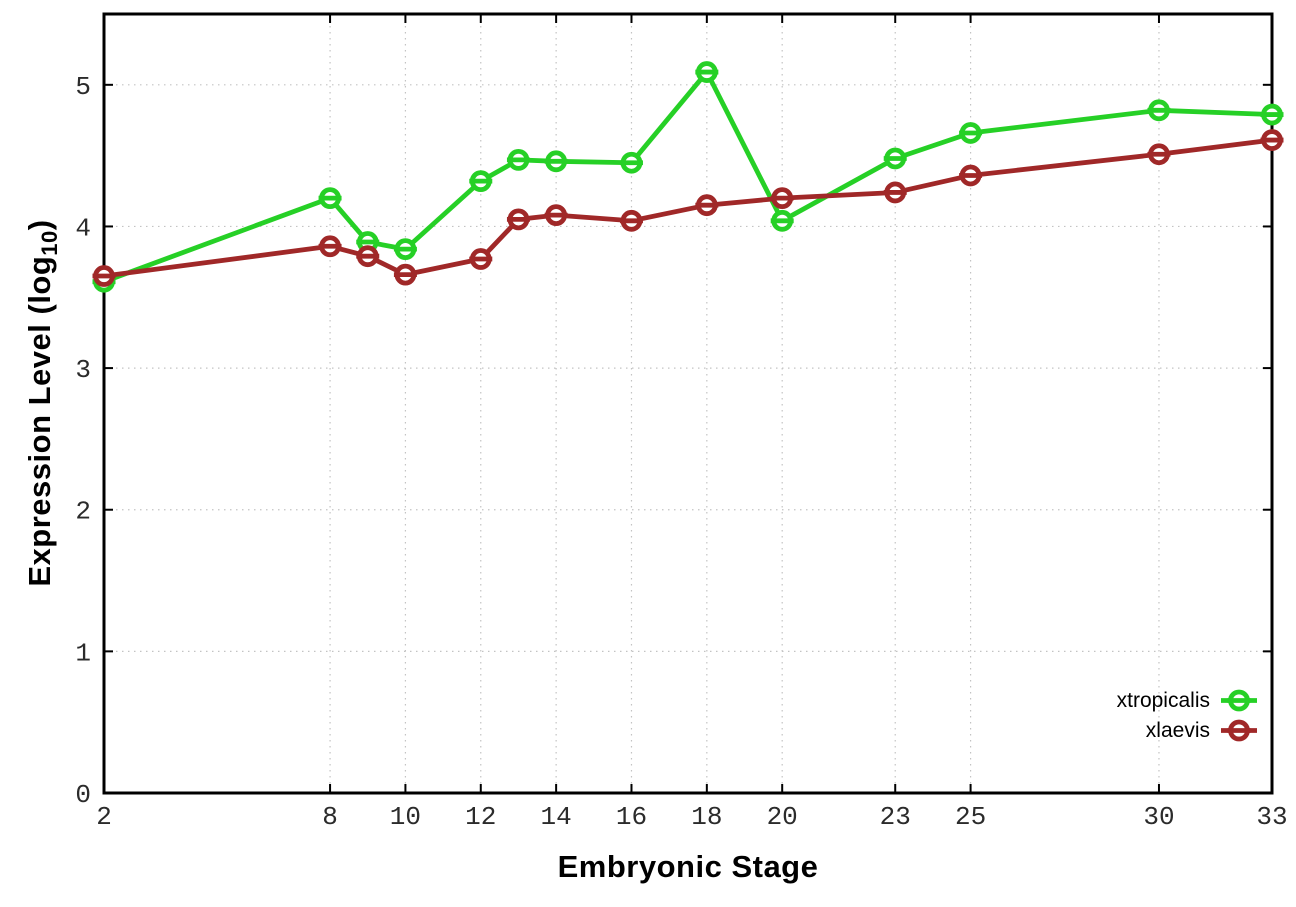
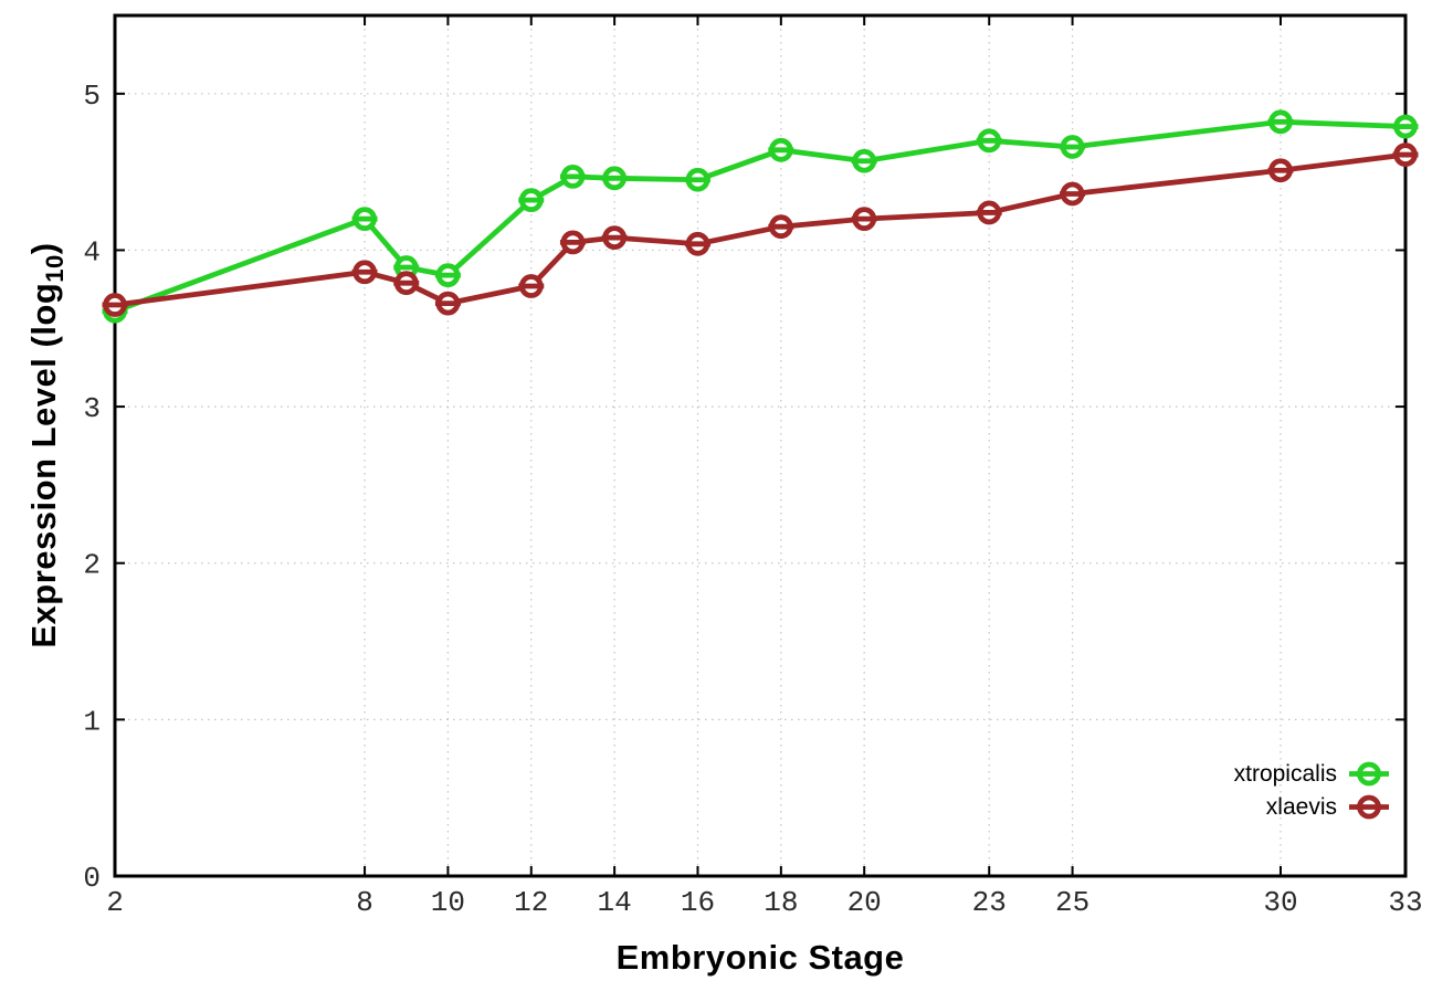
xtropicalis/18: 5.09 -> 4.64
xtropicalis/20: 4.04 -> 4.57
xtropicalis/23: 4.48 -> 4.70
